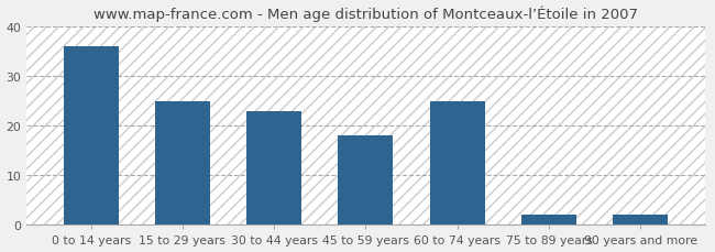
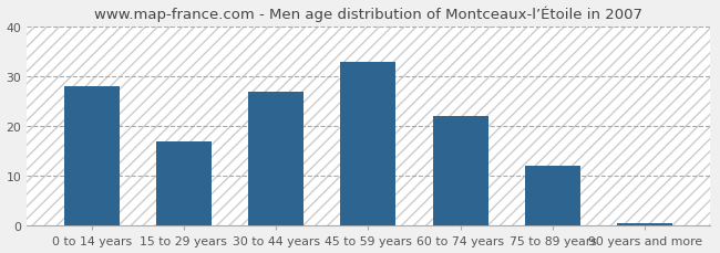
0 to 14 years: 36.0 -> 28.0
15 to 29 years: 25.0 -> 17.0
30 to 44 years: 23.0 -> 27.0
45 to 59 years: 18.0 -> 33.0
60 to 74 years: 25.0 -> 22.0
75 to 89 years: 2.0 -> 12.0
90 years and more: 2.0 -> 0.5
